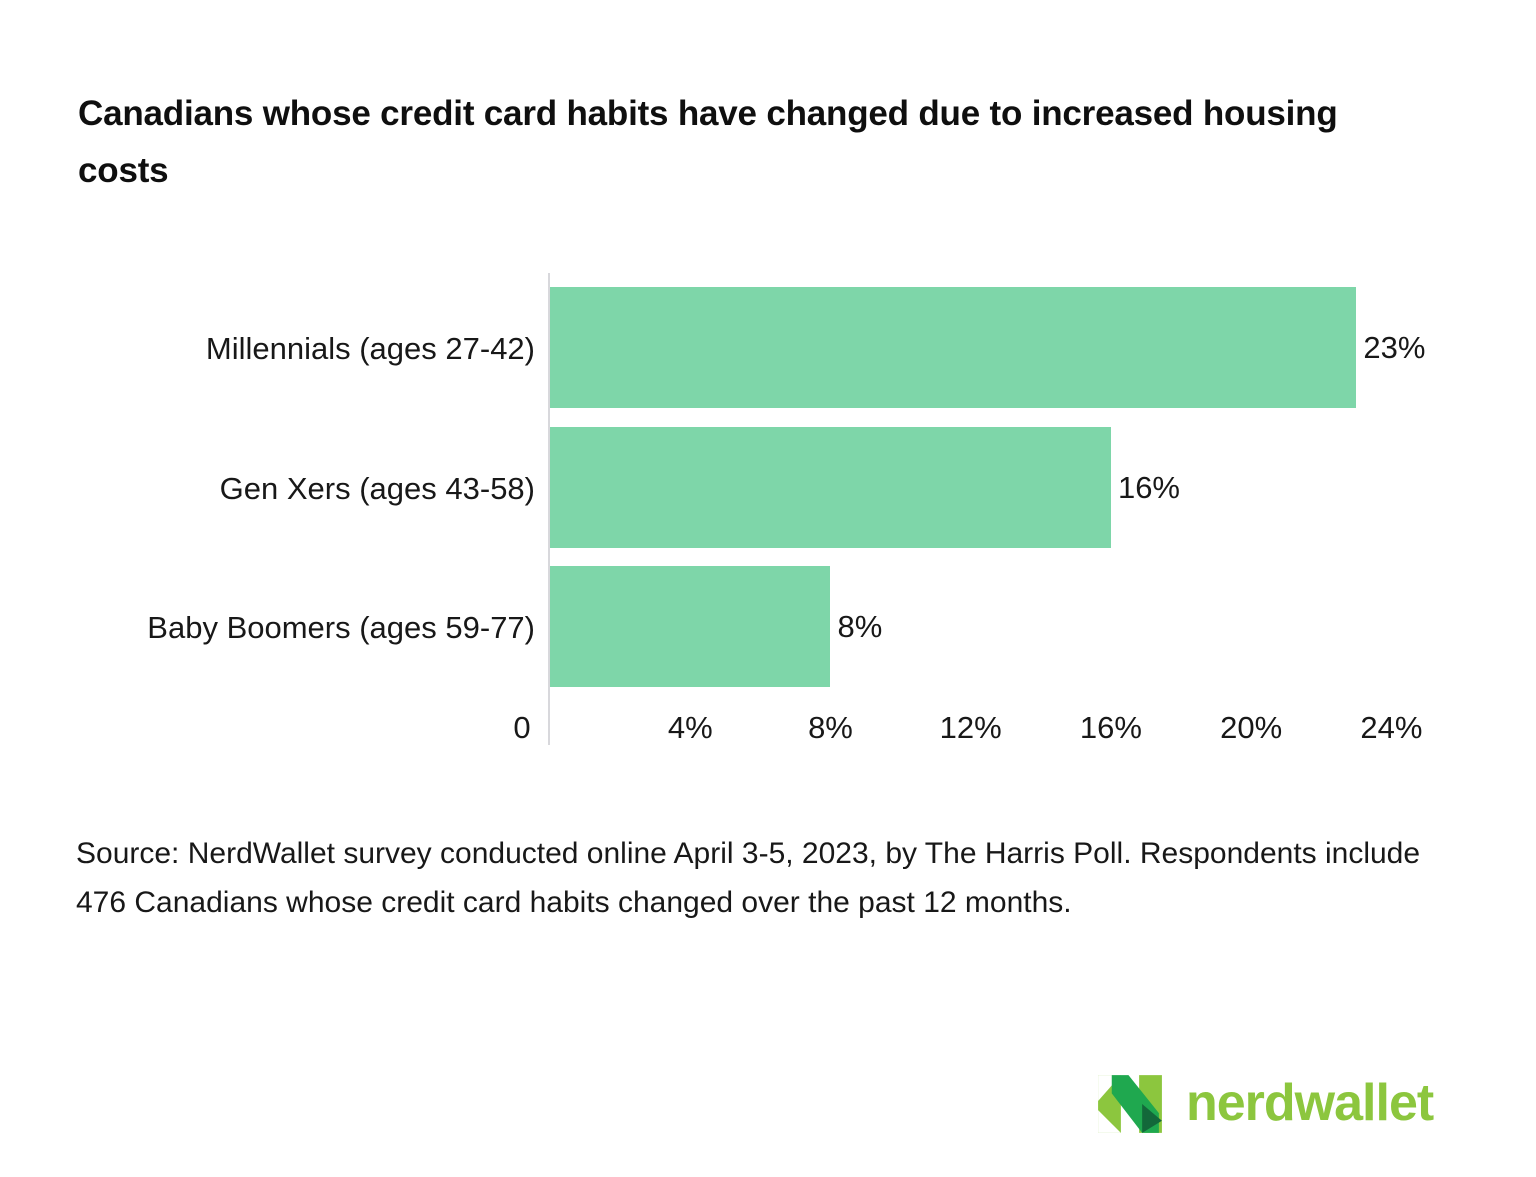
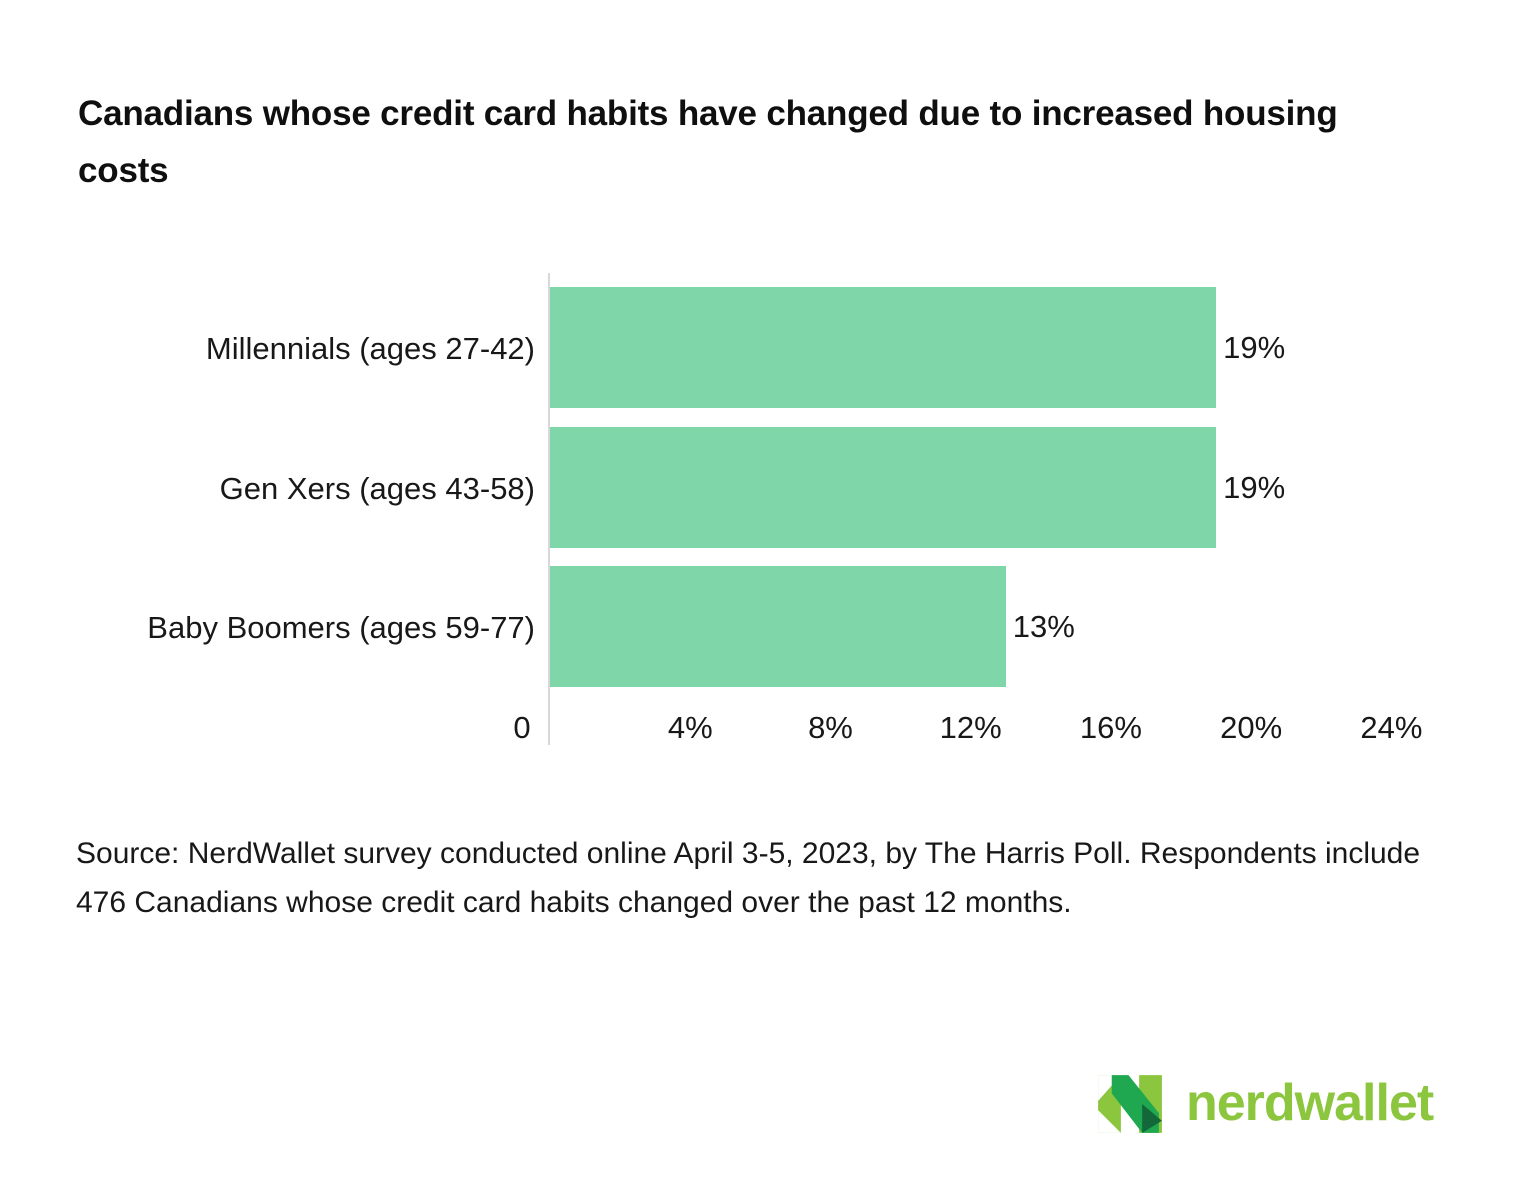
Millennials (ages 27-42): 23% -> 19%
Gen Xers (ages 43-58): 16% -> 19%
Baby Boomers (ages 59-77): 8% -> 13%
